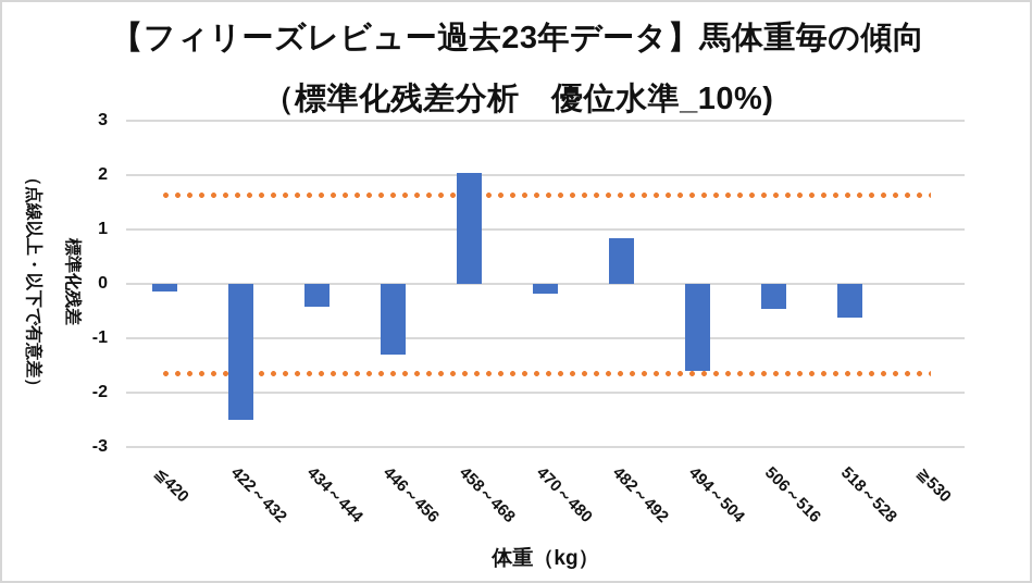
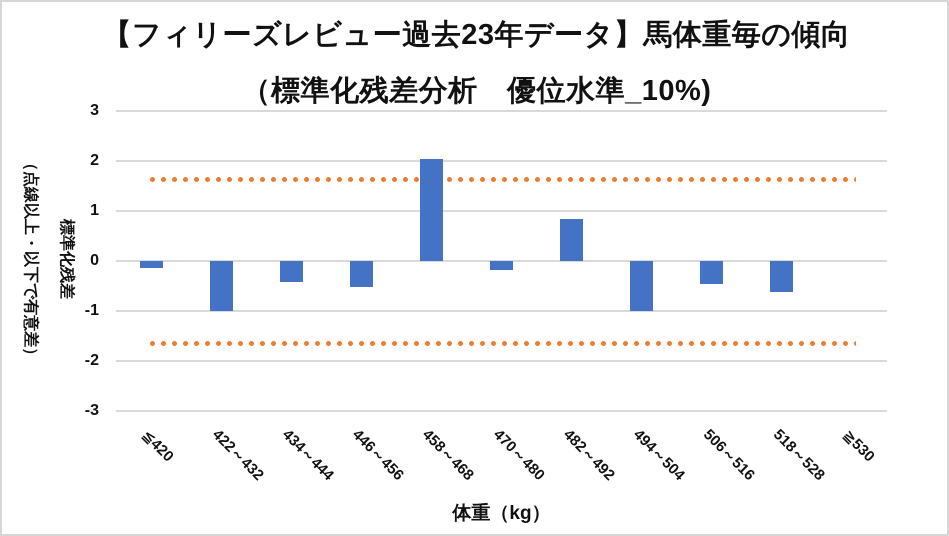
422～432: -2.5 -> -1.0
446～456: -1.3 -> -0.5
494～504: -1.6 -> -1.0
